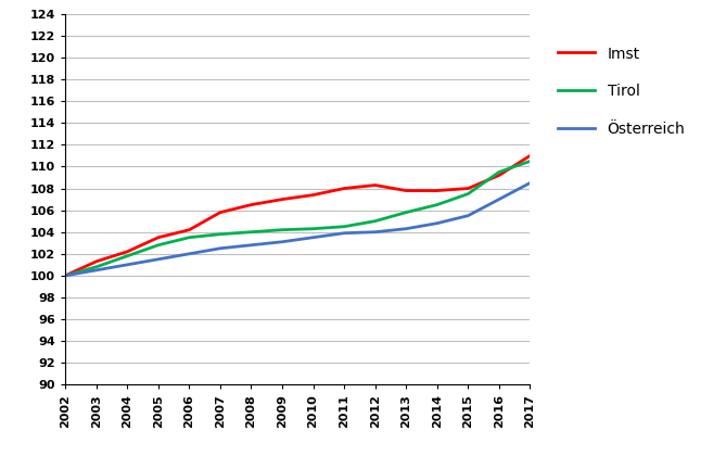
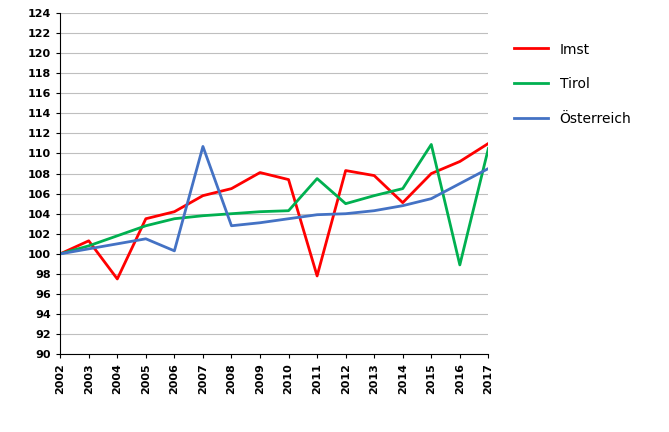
Imst/2004: 102.2 -> 97.5
Österreich/2006: 102.0 -> 100.3
Österreich/2007: 102.5 -> 110.7
Imst/2009: 107.0 -> 108.1
Imst/2011: 108.0 -> 97.8
Tirol/2011: 104.5 -> 107.5
Imst/2014: 107.8 -> 105.1
Tirol/2015: 107.5 -> 110.9
Tirol/2016: 109.5 -> 98.9
